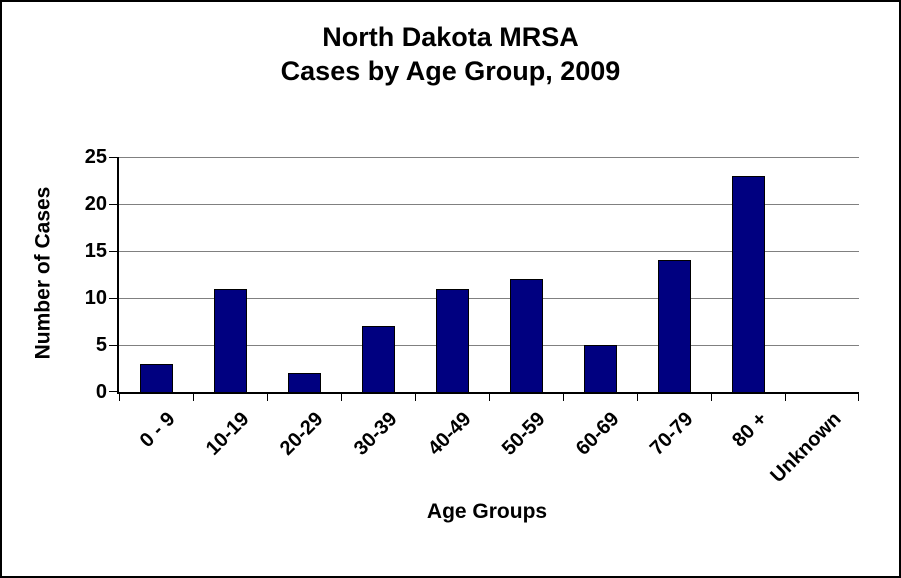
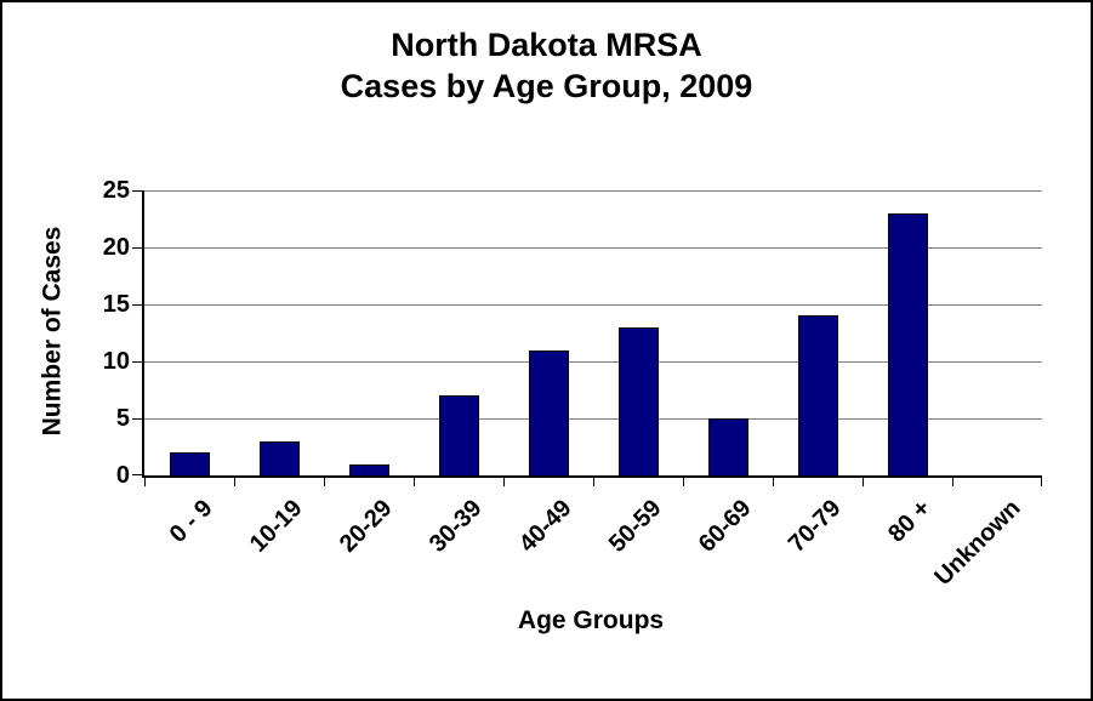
0 - 9: 3 -> 2
10-19: 11 -> 3
20-29: 2 -> 1
50-59: 12 -> 13
